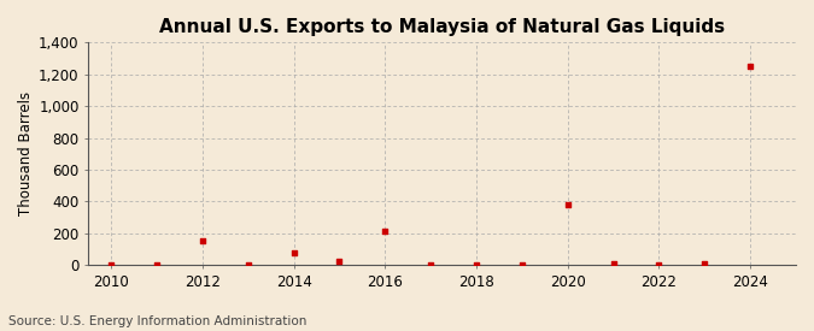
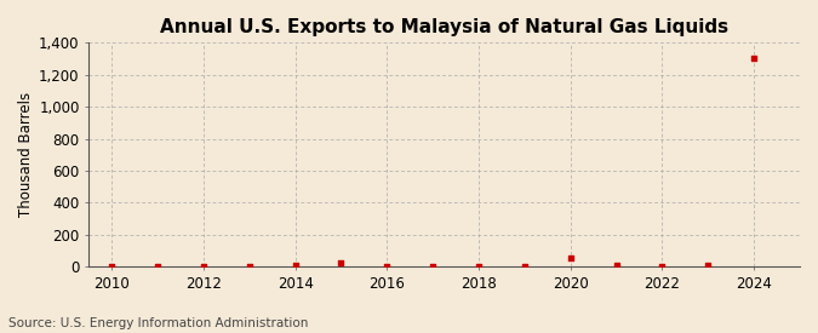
2012: 150 -> 0
2014: 80 -> 10
2016: 210 -> 0
2020: 380 -> 60
2024: 1,250 -> 1,300
